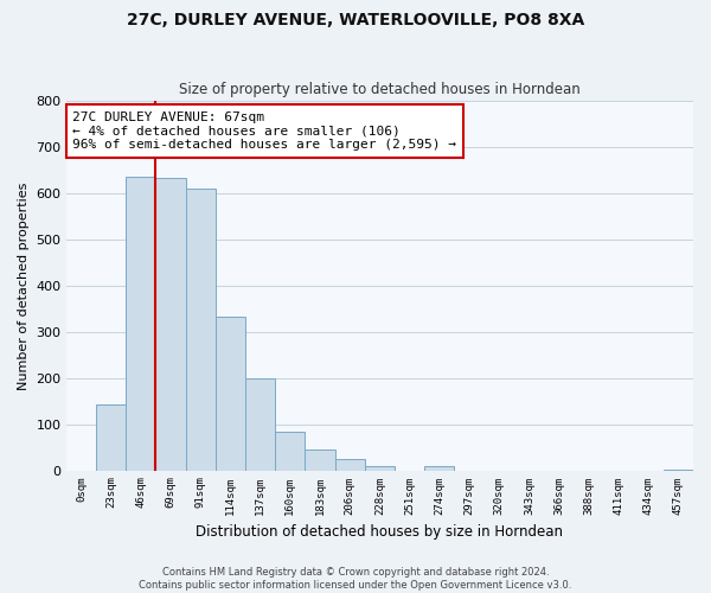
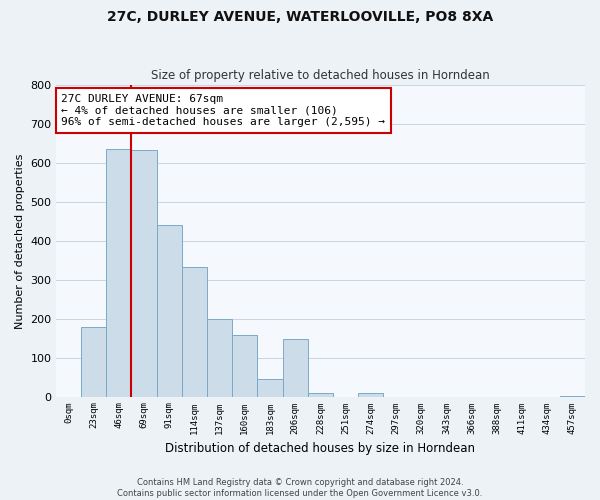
23sqm: 143 -> 180
91sqm: 610 -> 440
160sqm: 84 -> 160
206sqm: 27 -> 150
